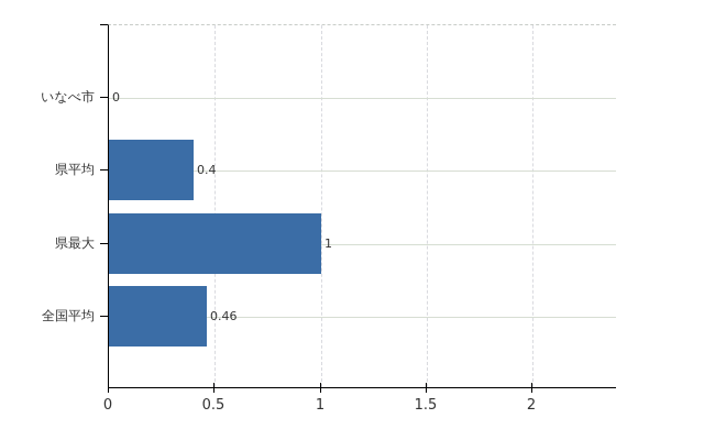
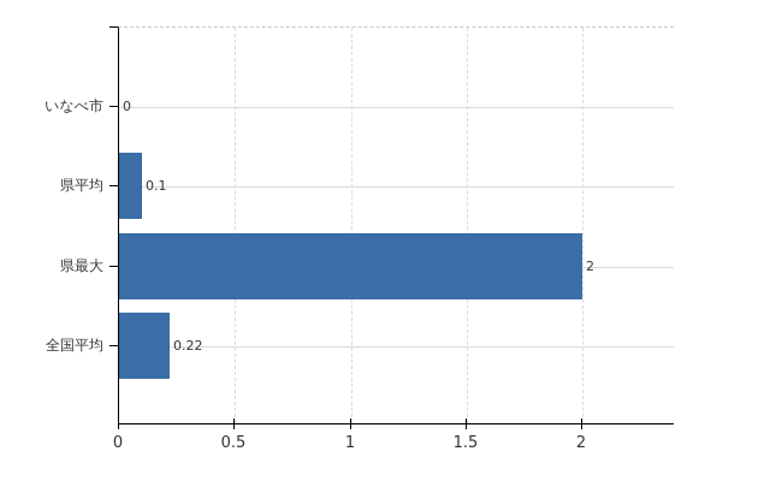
県平均: 0.4 -> 0.1
県最大: 1 -> 2
全国平均: 0.46 -> 0.22
